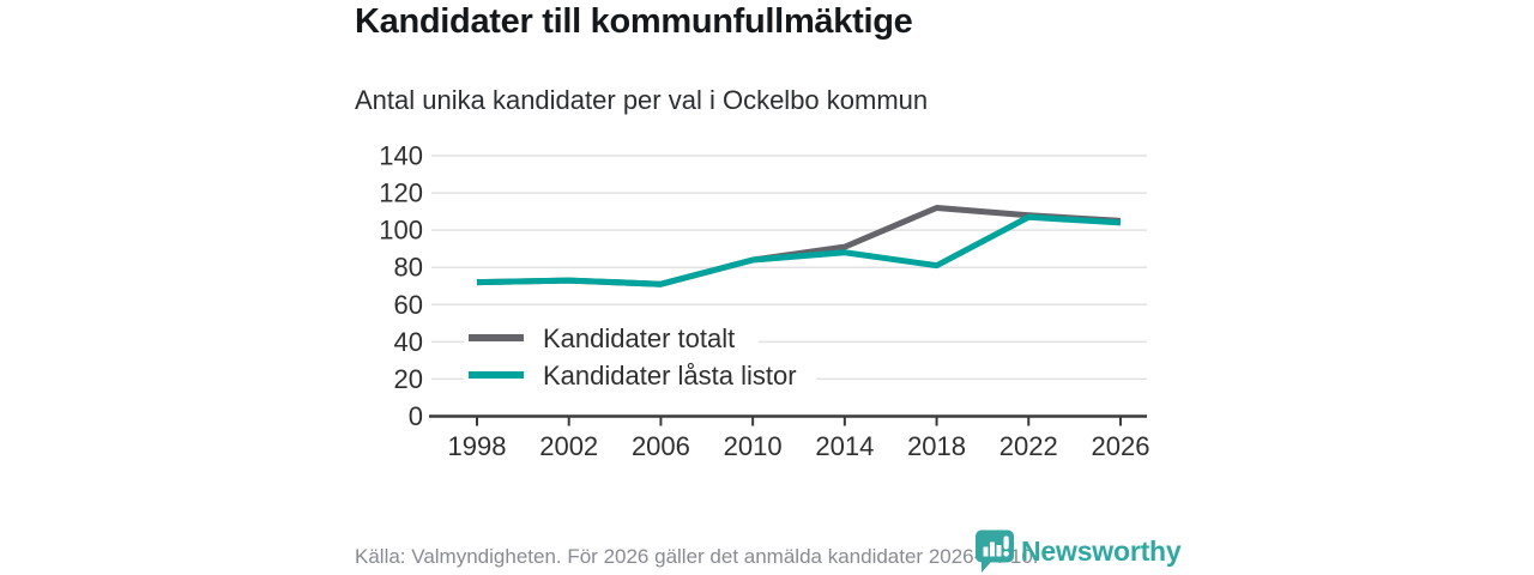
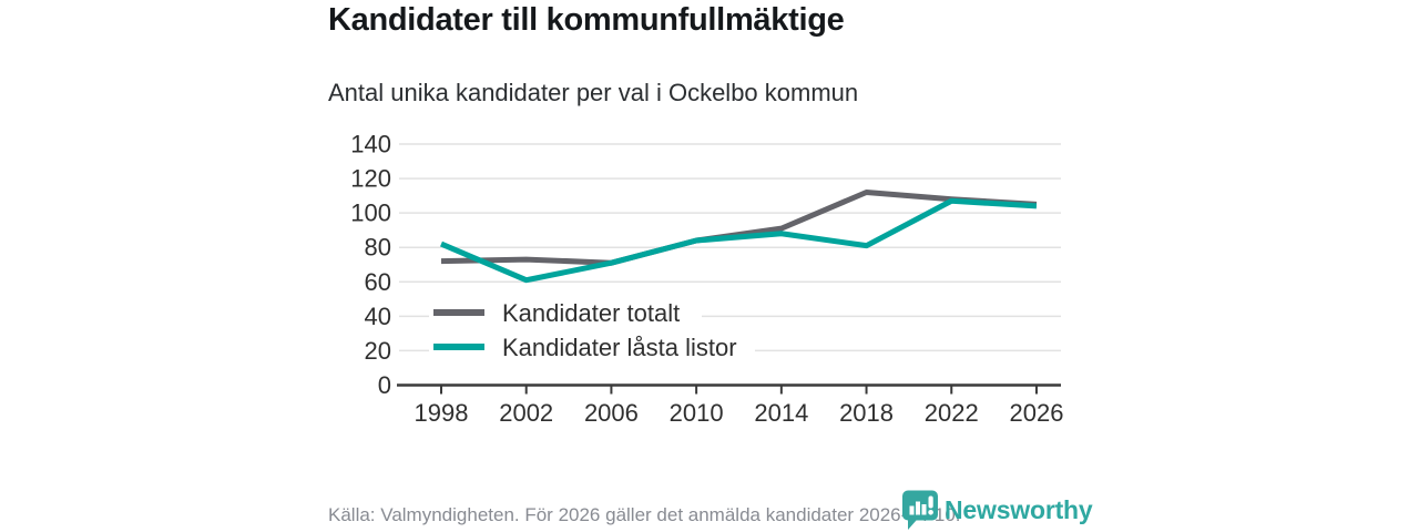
Kandidater låsta listor/1998: 72 -> 82
Kandidater låsta listor/2002: 73 -> 61
